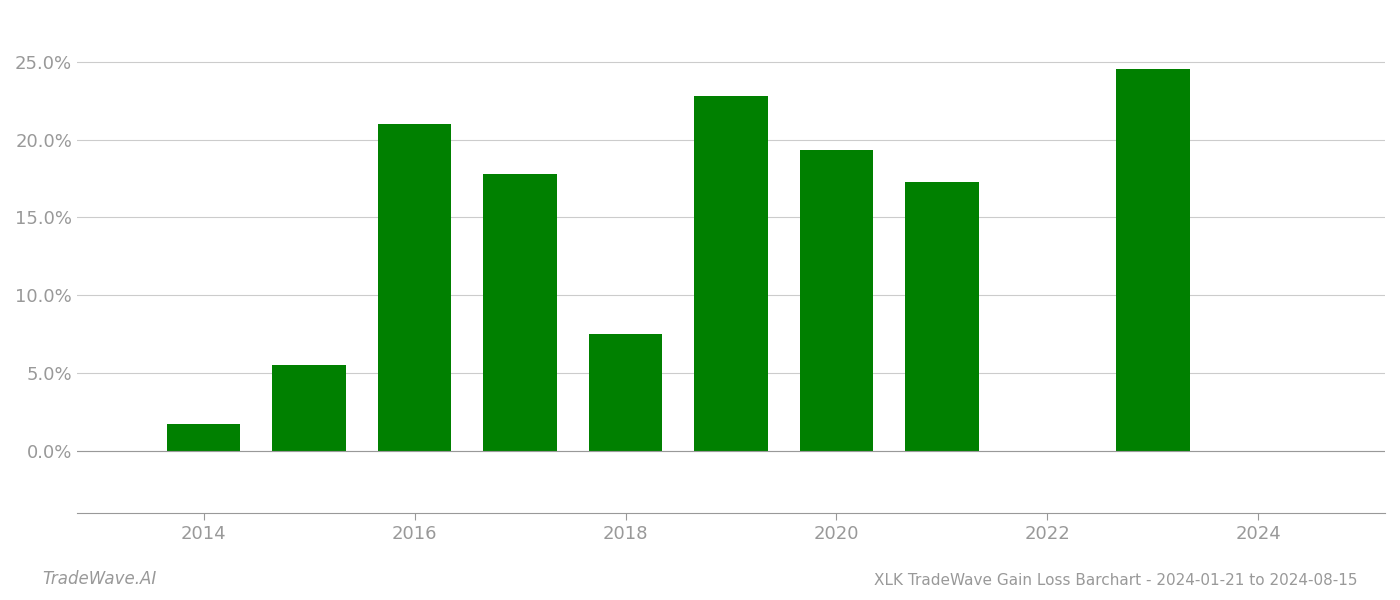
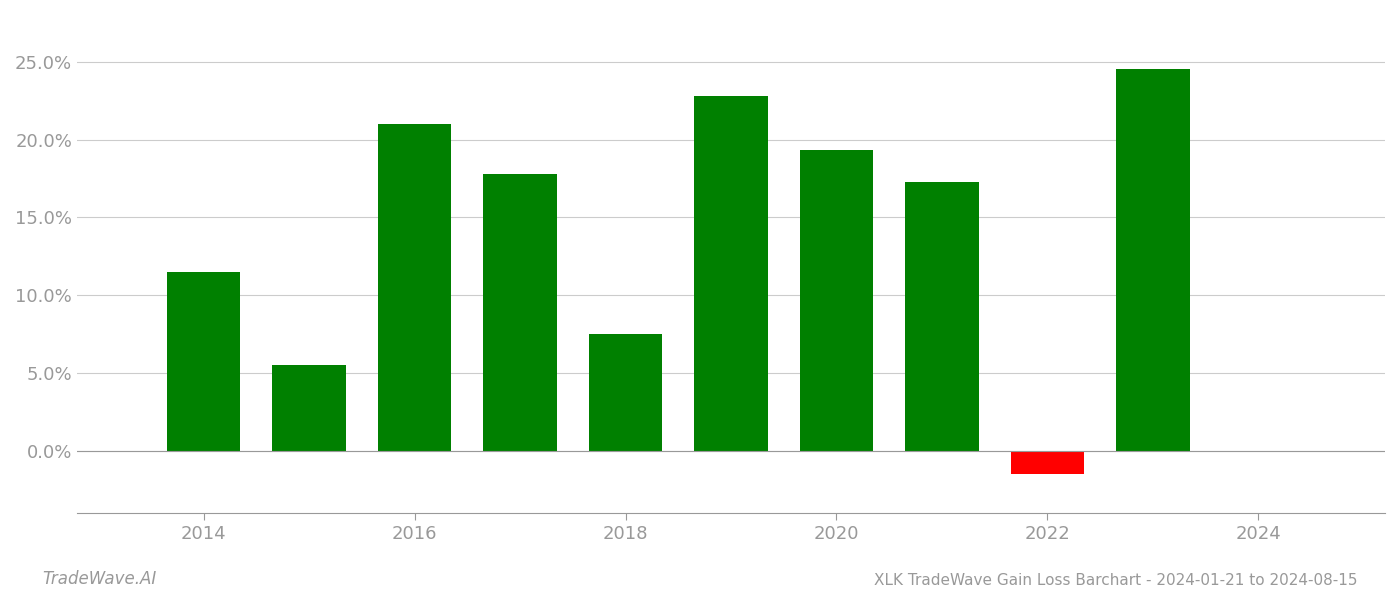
2014: 1.7% -> 11.5%
2022: -0.1% -> -1.5%
